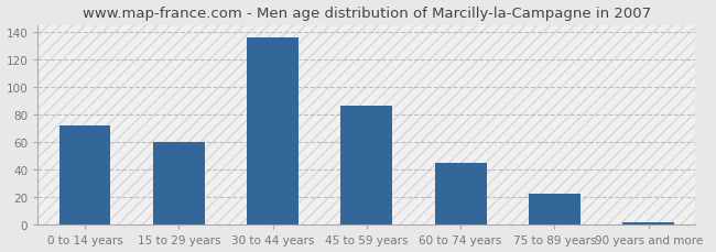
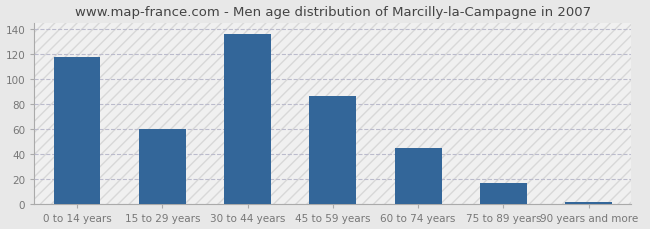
0 to 14 years: 72 -> 118
75 to 89 years: 23 -> 17
